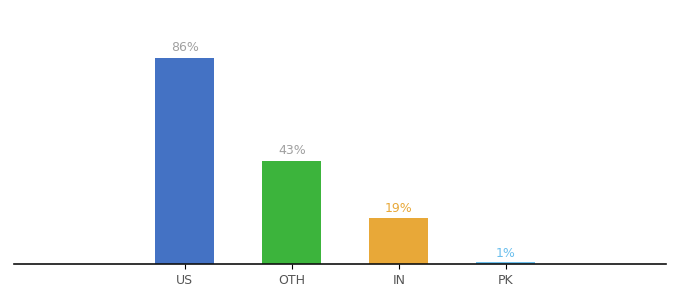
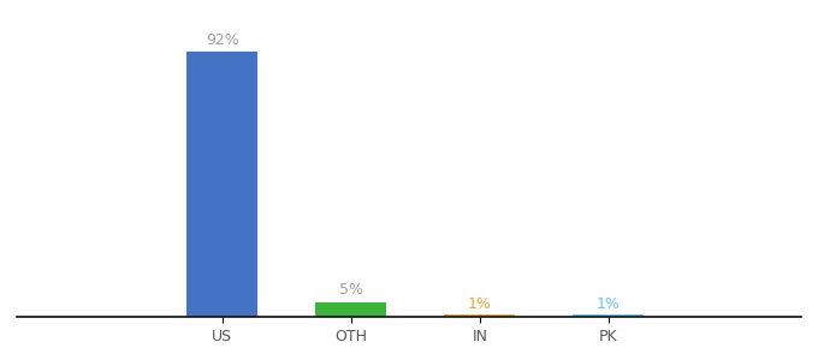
US: 86% -> 92%
OTH: 43% -> 5%
IN: 19% -> 1%
